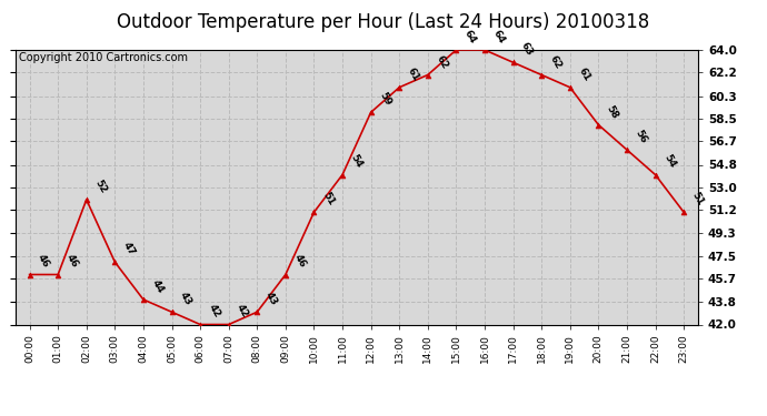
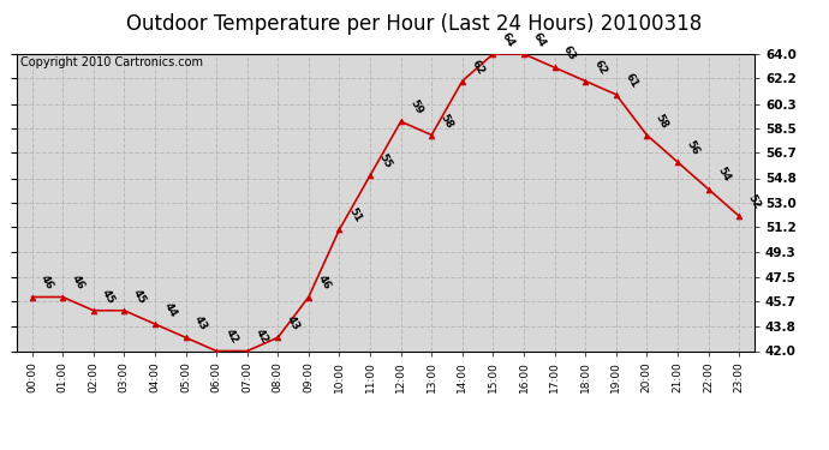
02:00: 52 -> 45
03:00: 47 -> 45
11:00: 54 -> 55
13:00: 61 -> 58
23:00: 51 -> 52
